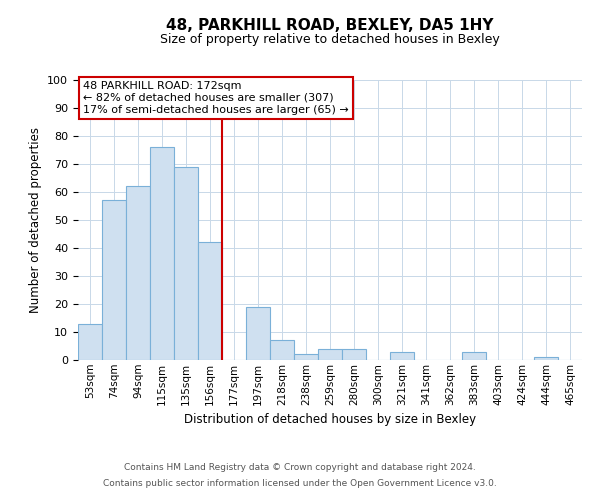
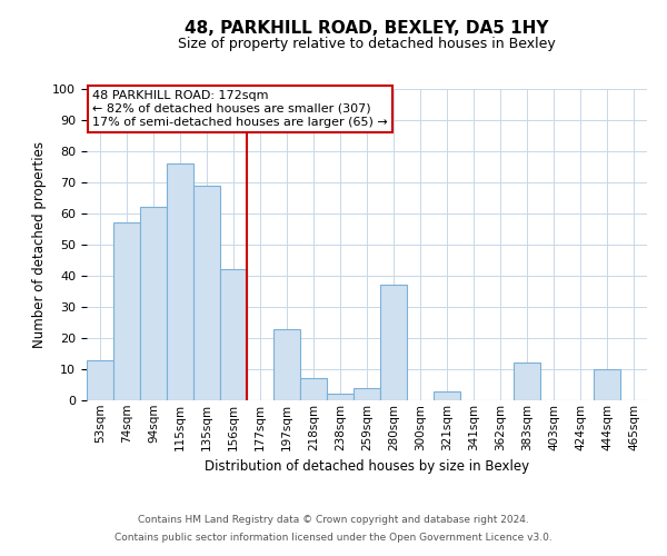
197sqm: 19 -> 23
280sqm: 4 -> 37
383sqm: 3 -> 12
444sqm: 1 -> 10
